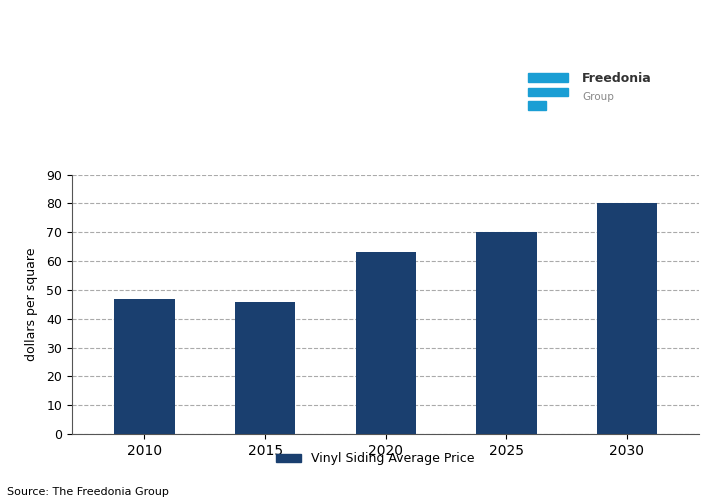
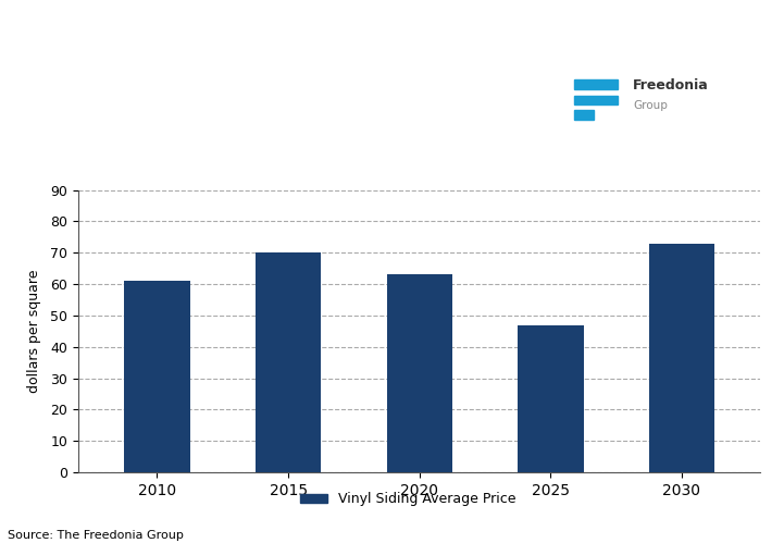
2010: 47 -> 61
2015: 46 -> 70
2025: 70 -> 47
2030: 80 -> 73
